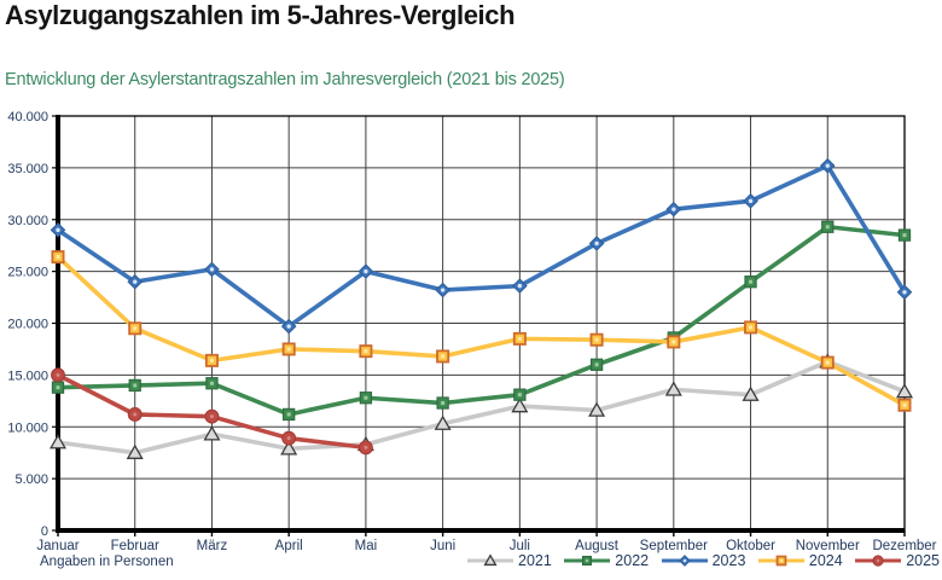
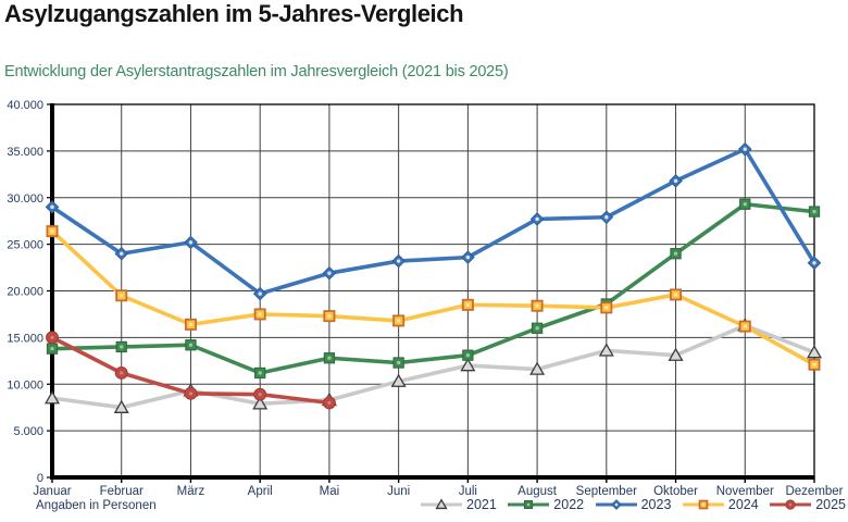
2025/März: 11000 -> 9000
2023/Mai: 25000 -> 22000
2023/September: 31000 -> 28000
